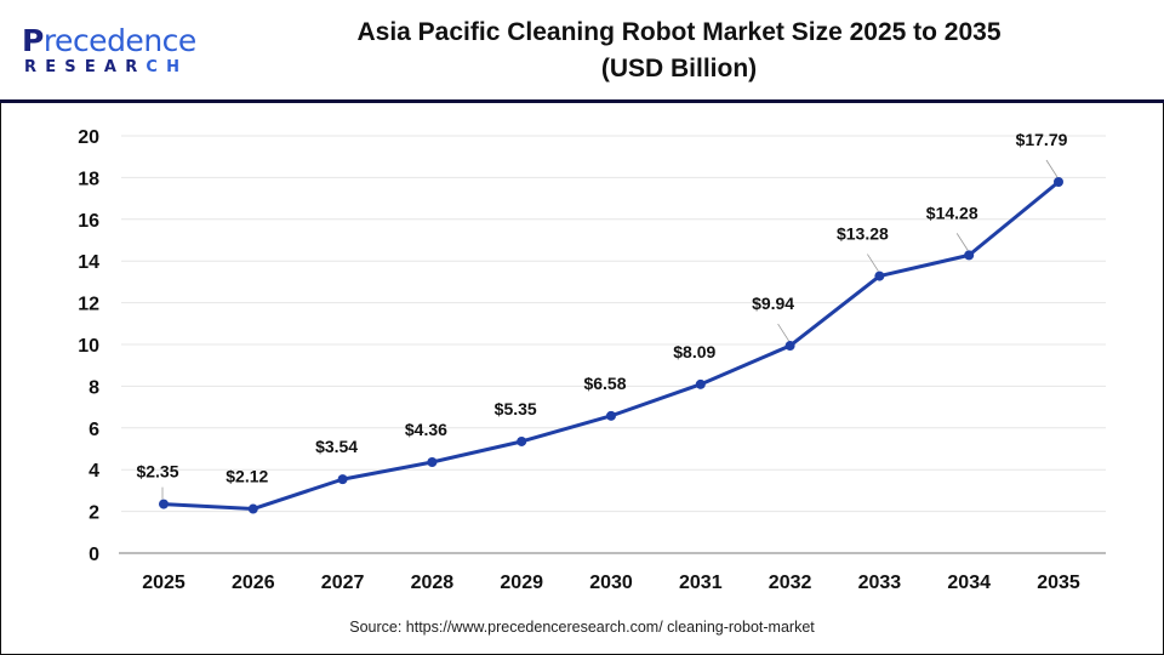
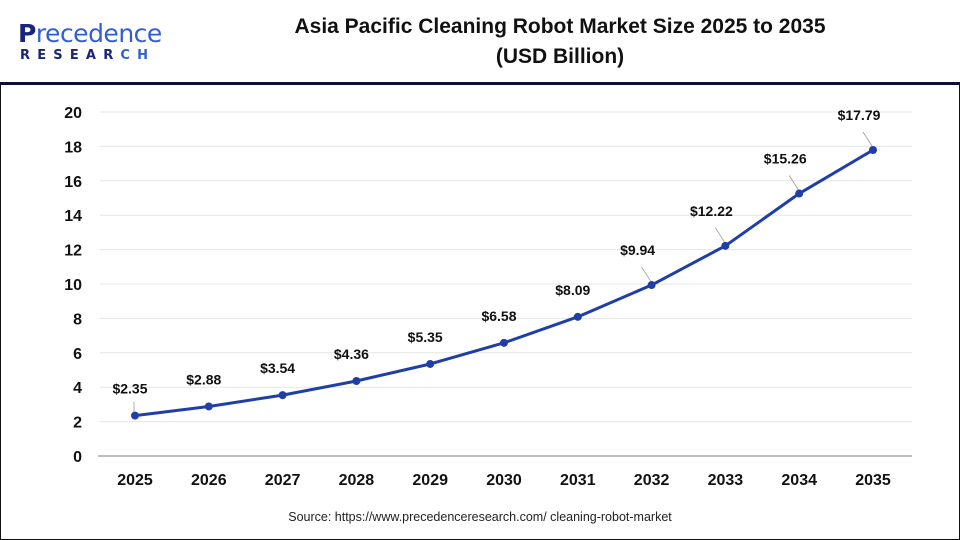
2026: $2.12 -> $2.88
2033: $13.28 -> $12.22
2034: $14.28 -> $15.26
